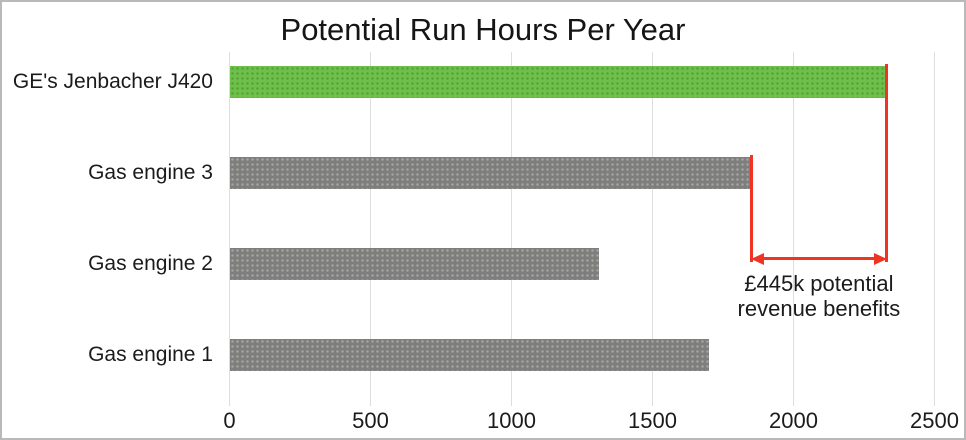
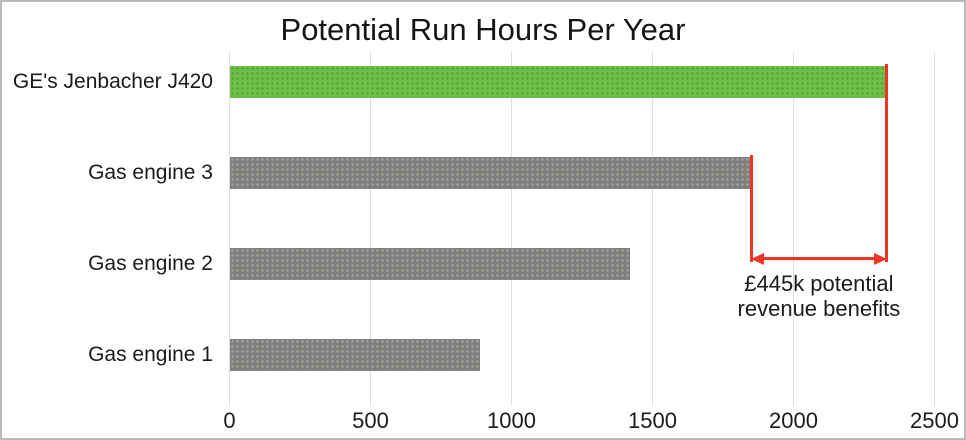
Gas engine 2: 1310 -> 1420
Gas engine 1: 1700 -> 890
